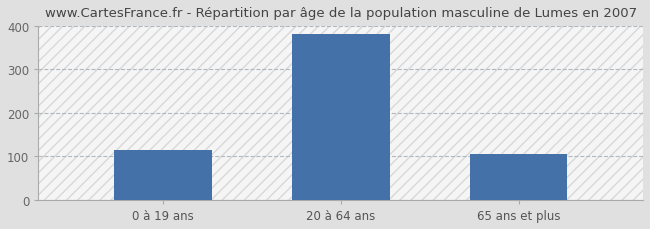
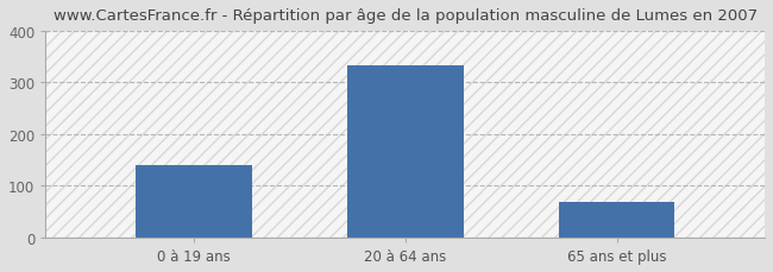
0 à 19 ans: 115 -> 140
20 à 64 ans: 380 -> 333
65 ans et plus: 105 -> 70
